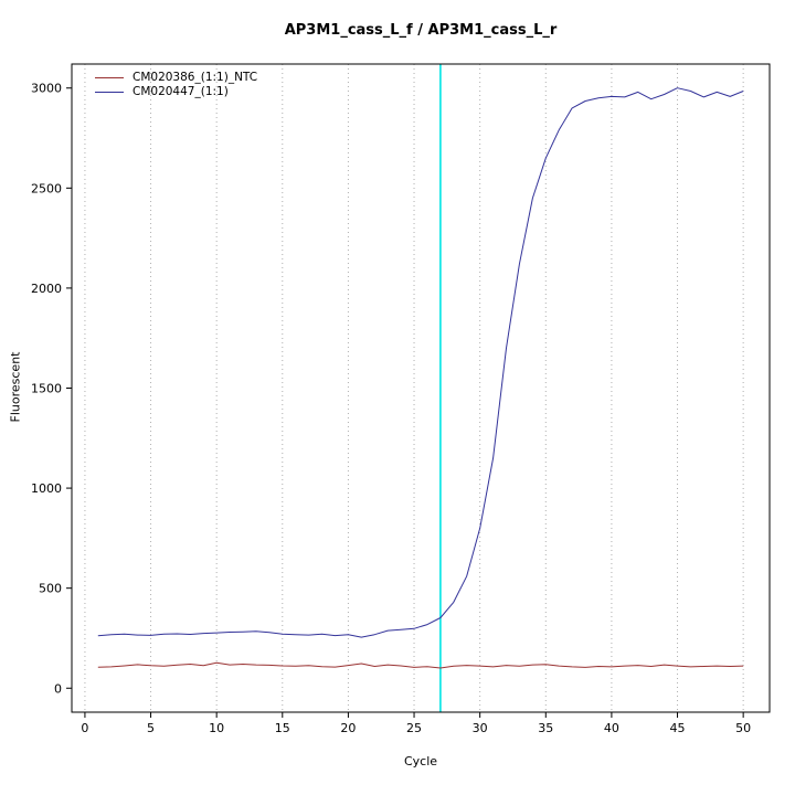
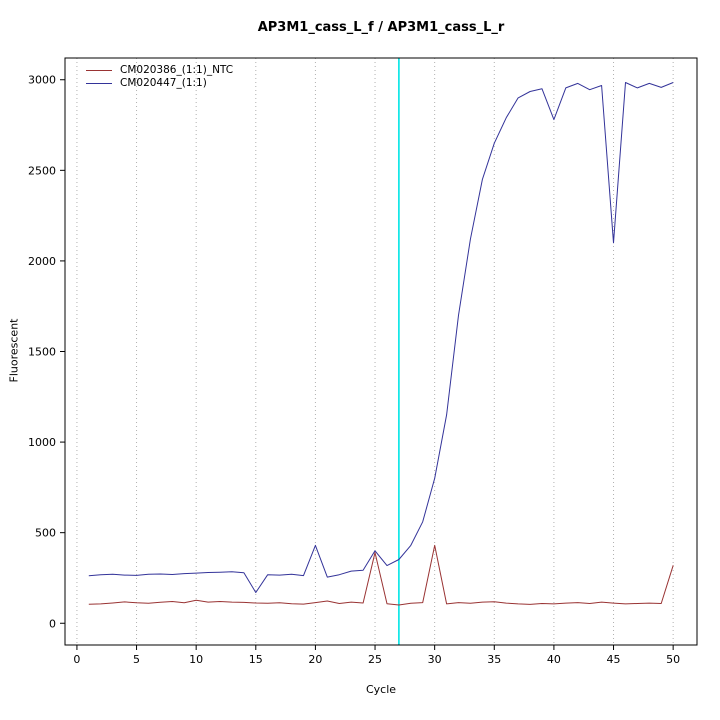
CM020447_(1:1)/15: 270 -> 170
CM020447_(1:1)/20: 270 -> 430
CM020386_(1:1)_NTC/25: 100 -> 390
CM020447_(1:1)/25: 300 -> 400
CM020386_(1:1)_NTC/30: 110 -> 430
CM020447_(1:1)/40: 2960 -> 2780
CM020447_(1:1)/45: 3000 -> 2100
CM020386_(1:1)_NTC/50: 110 -> 320
